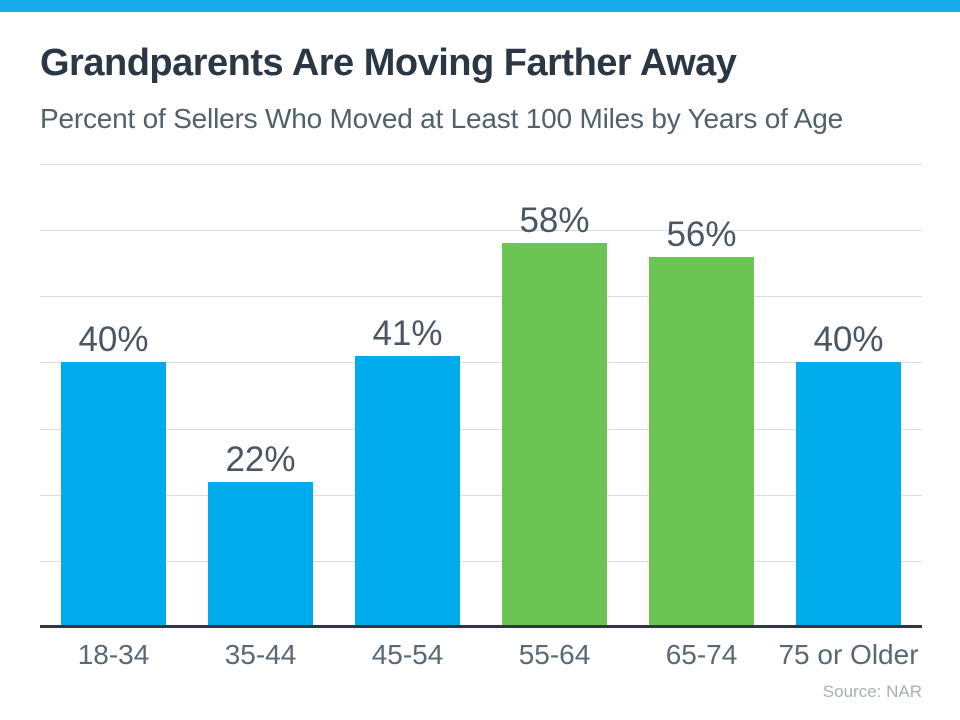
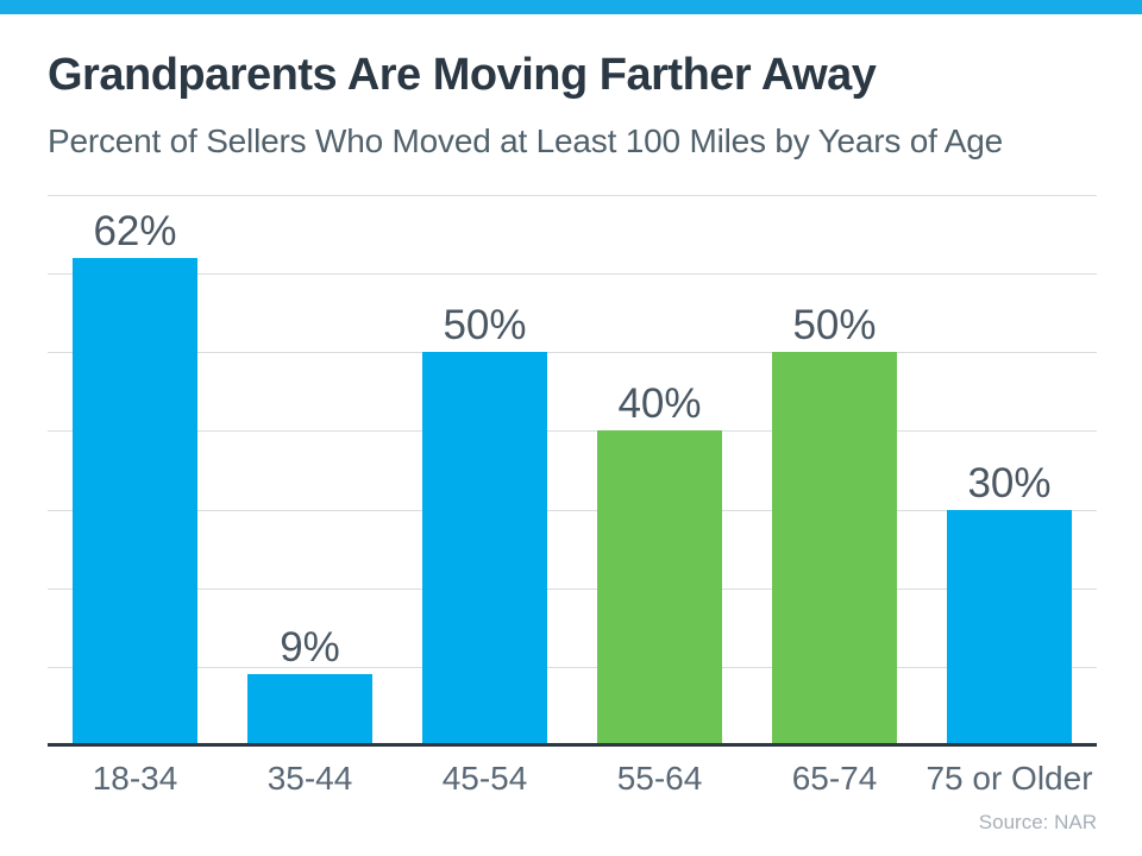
18-34: 40% -> 62%
35-44: 22% -> 9%
45-54: 41% -> 50%
55-64: 58% -> 40%
65-74: 56% -> 50%
75 or Older: 40% -> 30%
